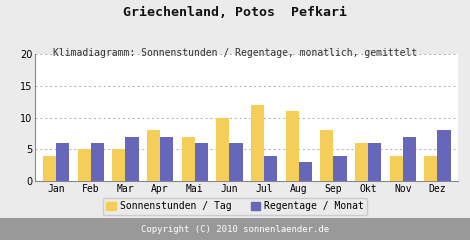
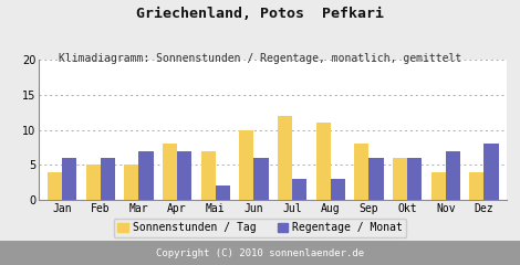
Regentage / Monat/Mai: 6 -> 2
Regentage / Monat/Jul: 4 -> 3
Regentage / Monat/Sep: 4 -> 6
